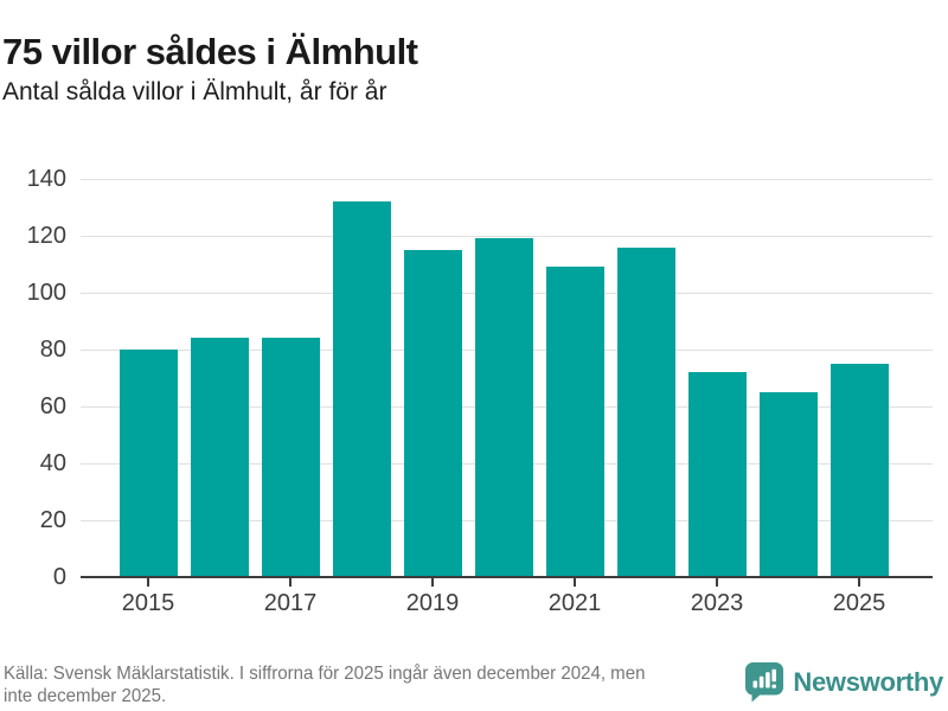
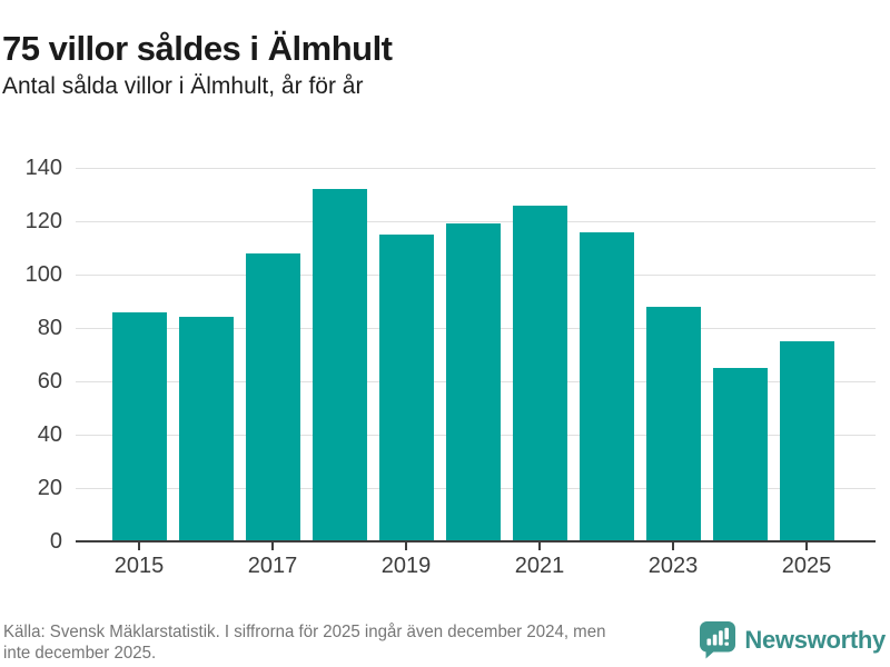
2015: 80 -> 86
2017: 84 -> 108
2021: 109 -> 126
2023: 72 -> 88
